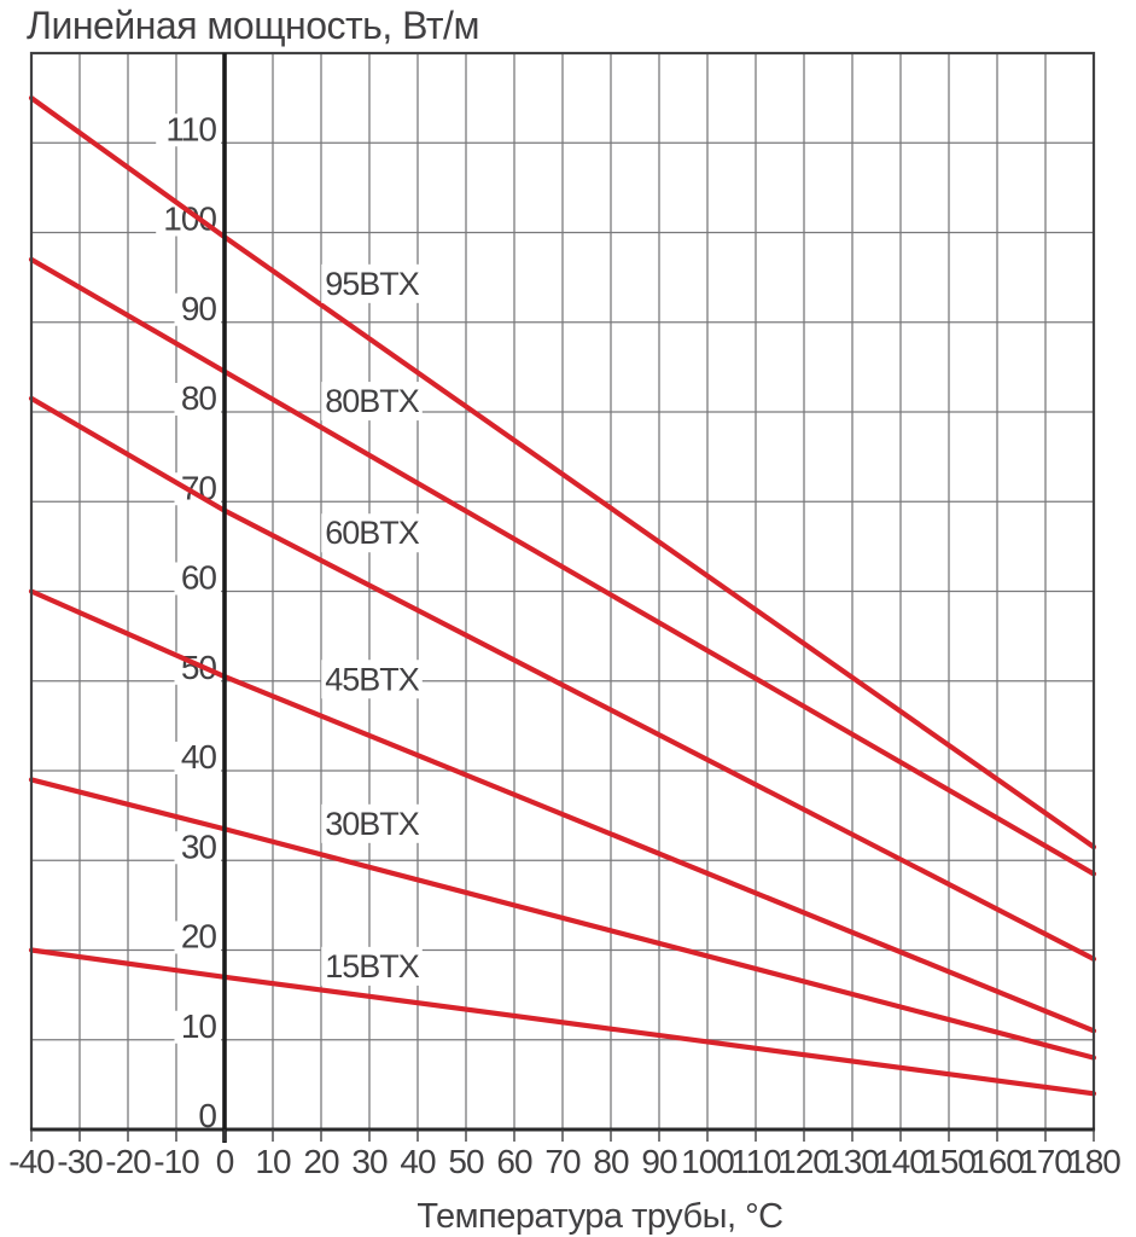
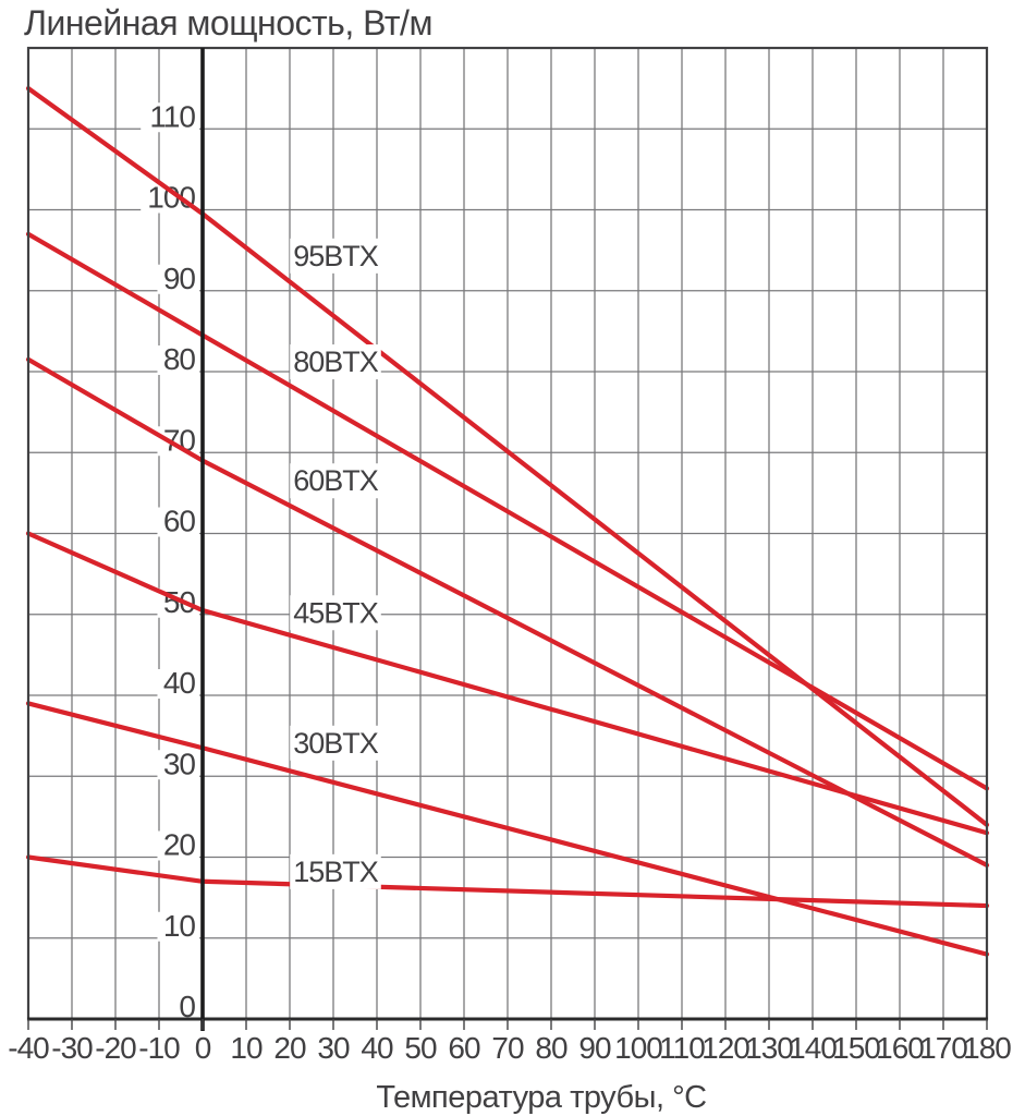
95BTX/180: 32 -> 24
45BTX/180: 11 -> 23
15BTX/180: 4 -> 14
